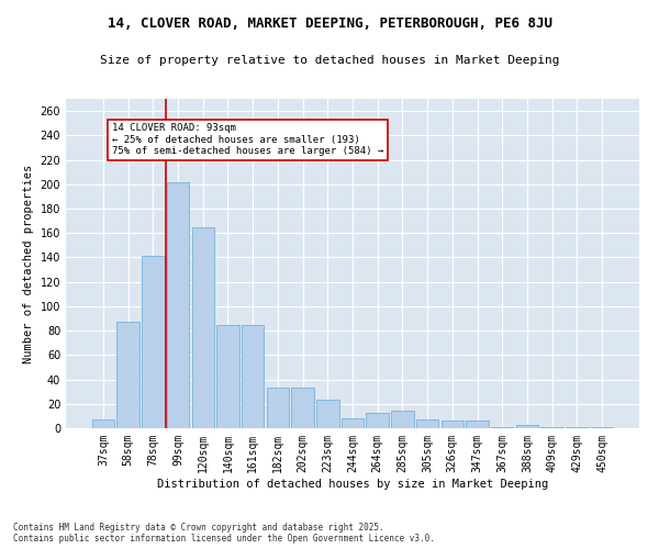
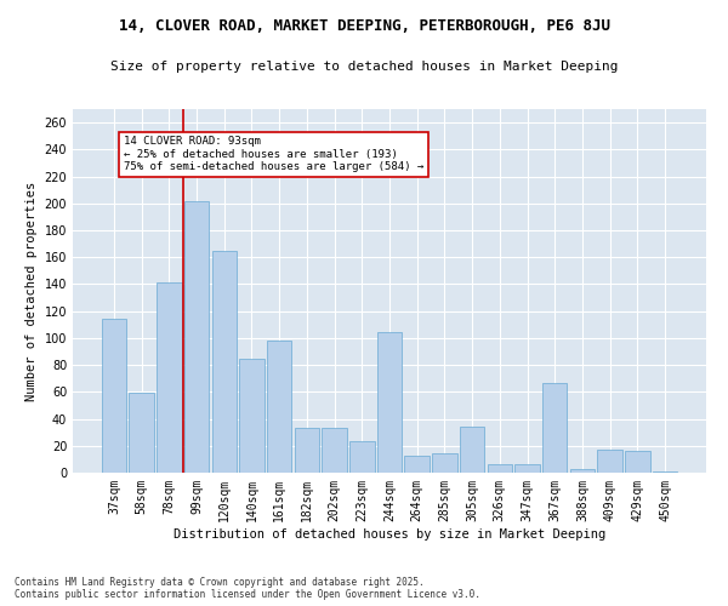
37sqm: 7 -> 114
58sqm: 87 -> 59
161sqm: 85 -> 98
244sqm: 8 -> 104
305sqm: 7 -> 34
367sqm: 1 -> 67
409sqm: 1 -> 17
429sqm: 1 -> 16
